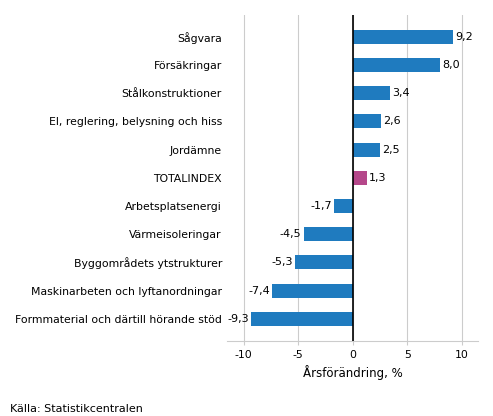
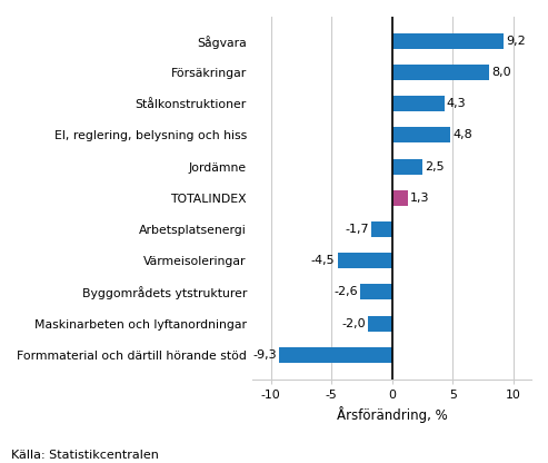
Stålkonstruktioner: 3,4 -> 4,3
El, reglering, belysning och hiss: 2,6 -> 4,8
Byggområdets ytstrukturer: -5,3 -> -2,6
Maskinarbeten och lyftanordningar: -7,4 -> -2,0
